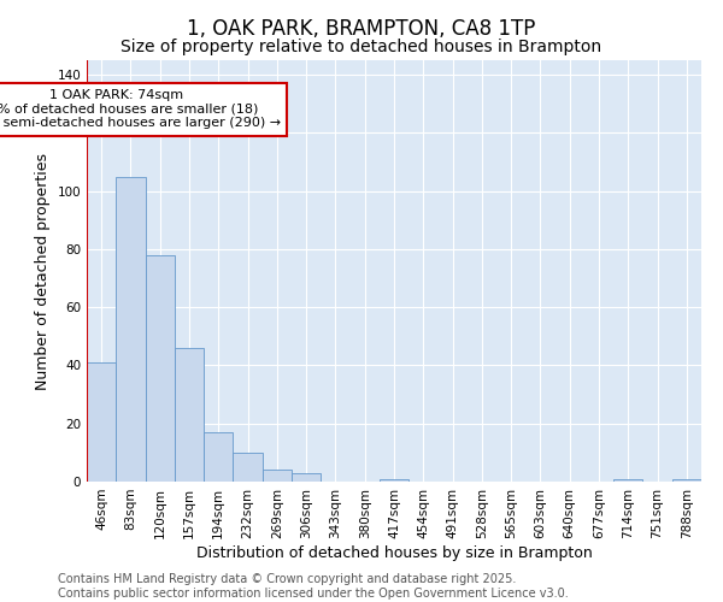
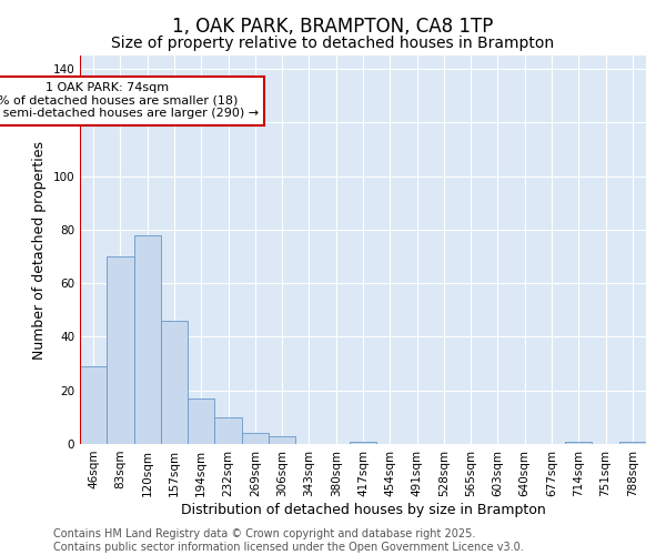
46sqm: 41 -> 29
83sqm: 105 -> 70
